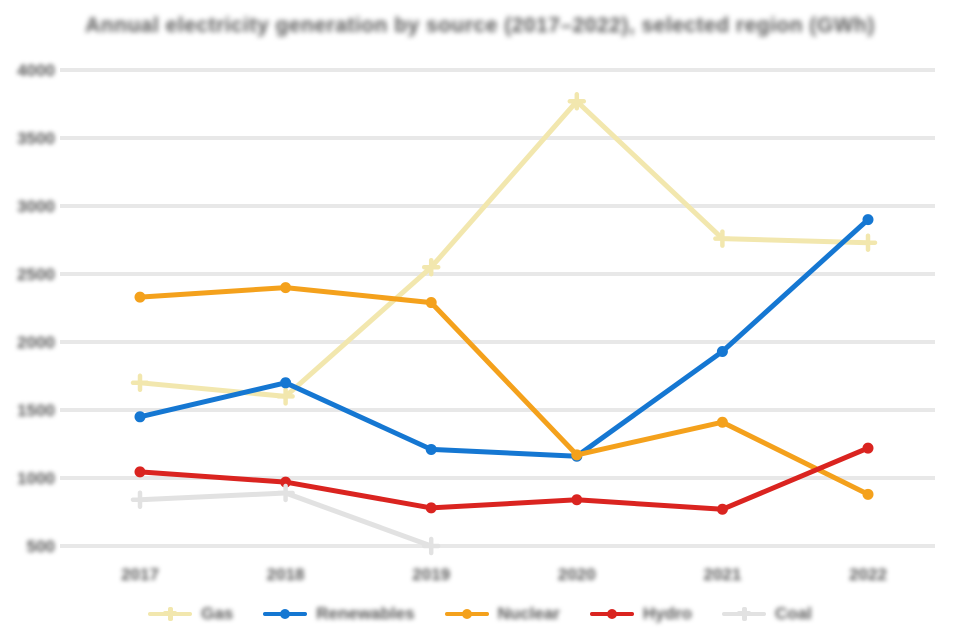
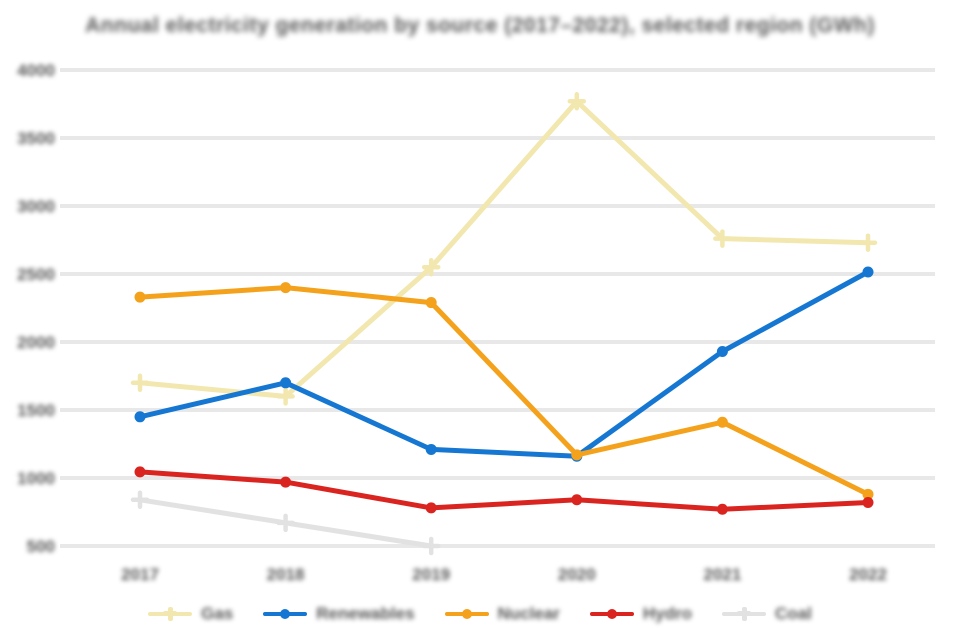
Coal/2018: 890 -> 670
Renewables/2022: 2900 -> 2520
Hydro/2022: 1220 -> 820
